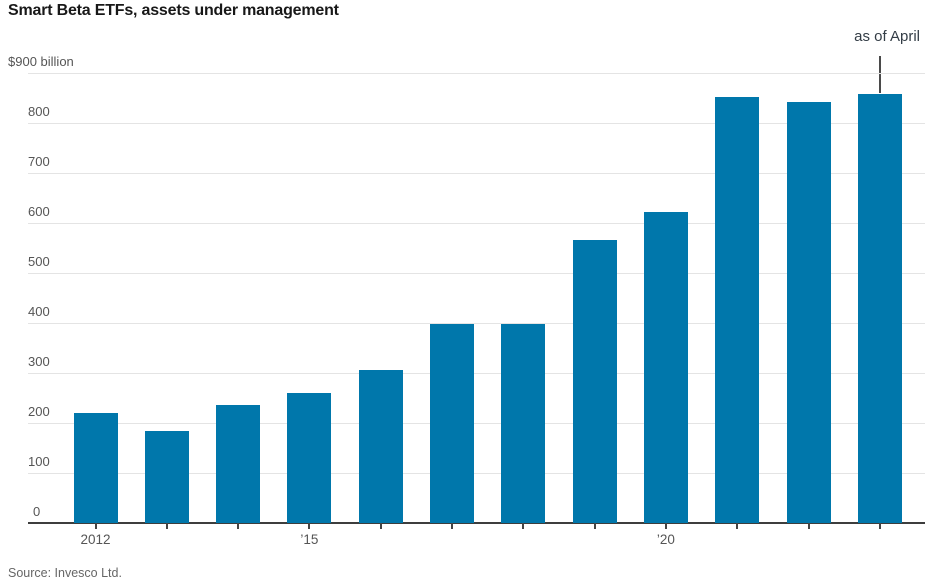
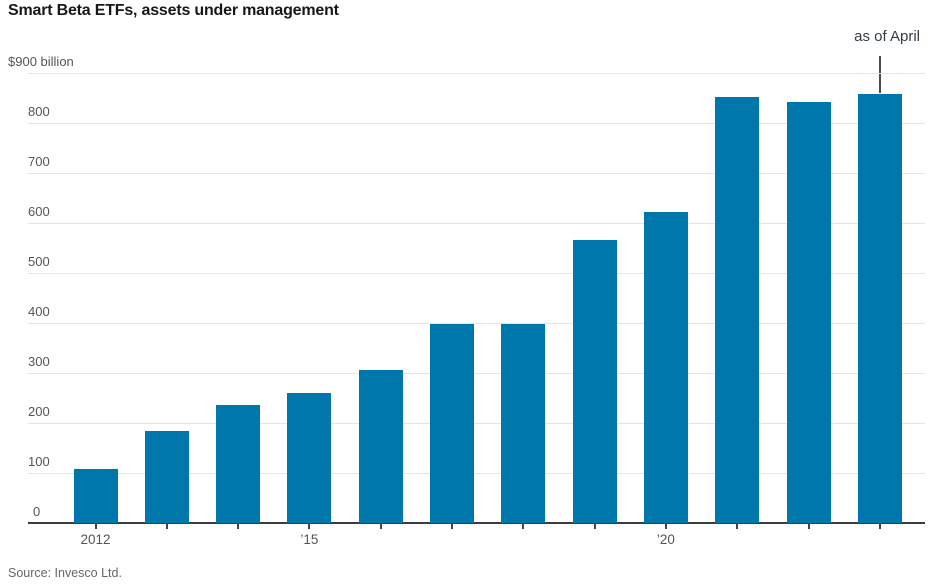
2012: 220 -> 110
